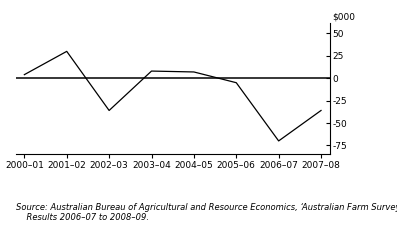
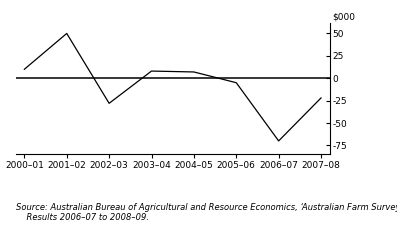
2000–01: 4 -> 10
2001–02: 30 -> 50
2002–03: -36 -> -28
2007–08: -36 -> -22
